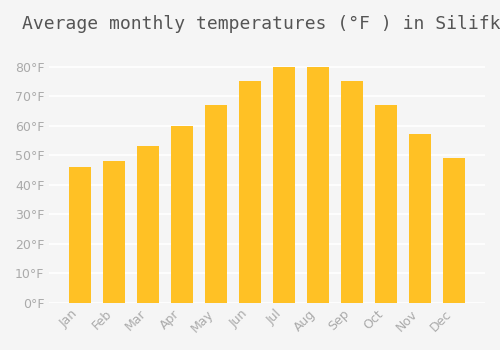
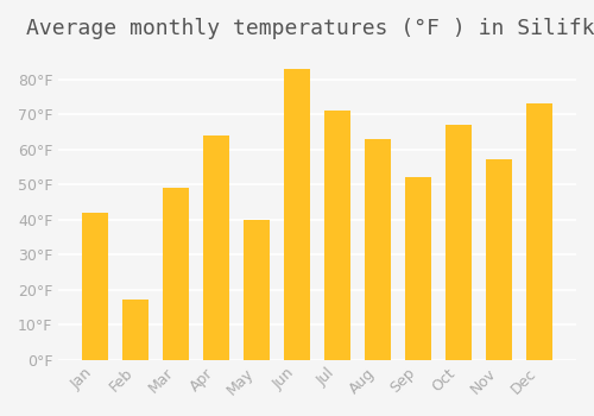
Jan: 46°F -> 42°F
Feb: 48°F -> 17°F
Mar: 53°F -> 49°F
Apr: 60°F -> 64°F
May: 67°F -> 40°F
Jun: 75°F -> 83°F
Jul: 80°F -> 71°F
Aug: 80°F -> 63°F
Sep: 75°F -> 52°F
Dec: 49°F -> 73°F
